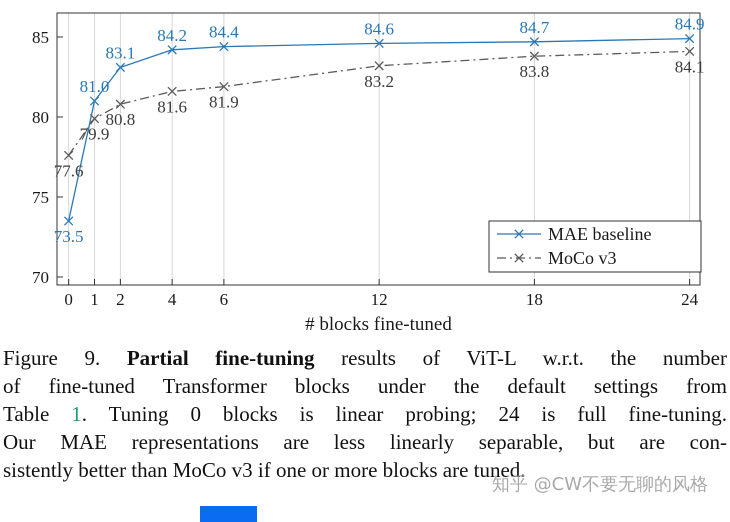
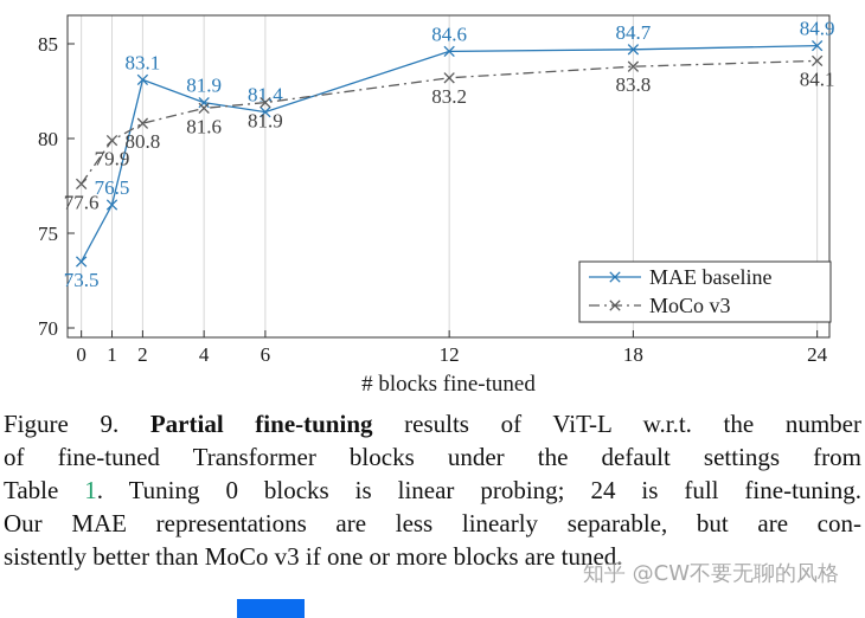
MAE baseline/1: 81.0 -> 76.5
MAE baseline/4: 84.2 -> 81.9
MAE baseline/6: 84.4 -> 81.4
